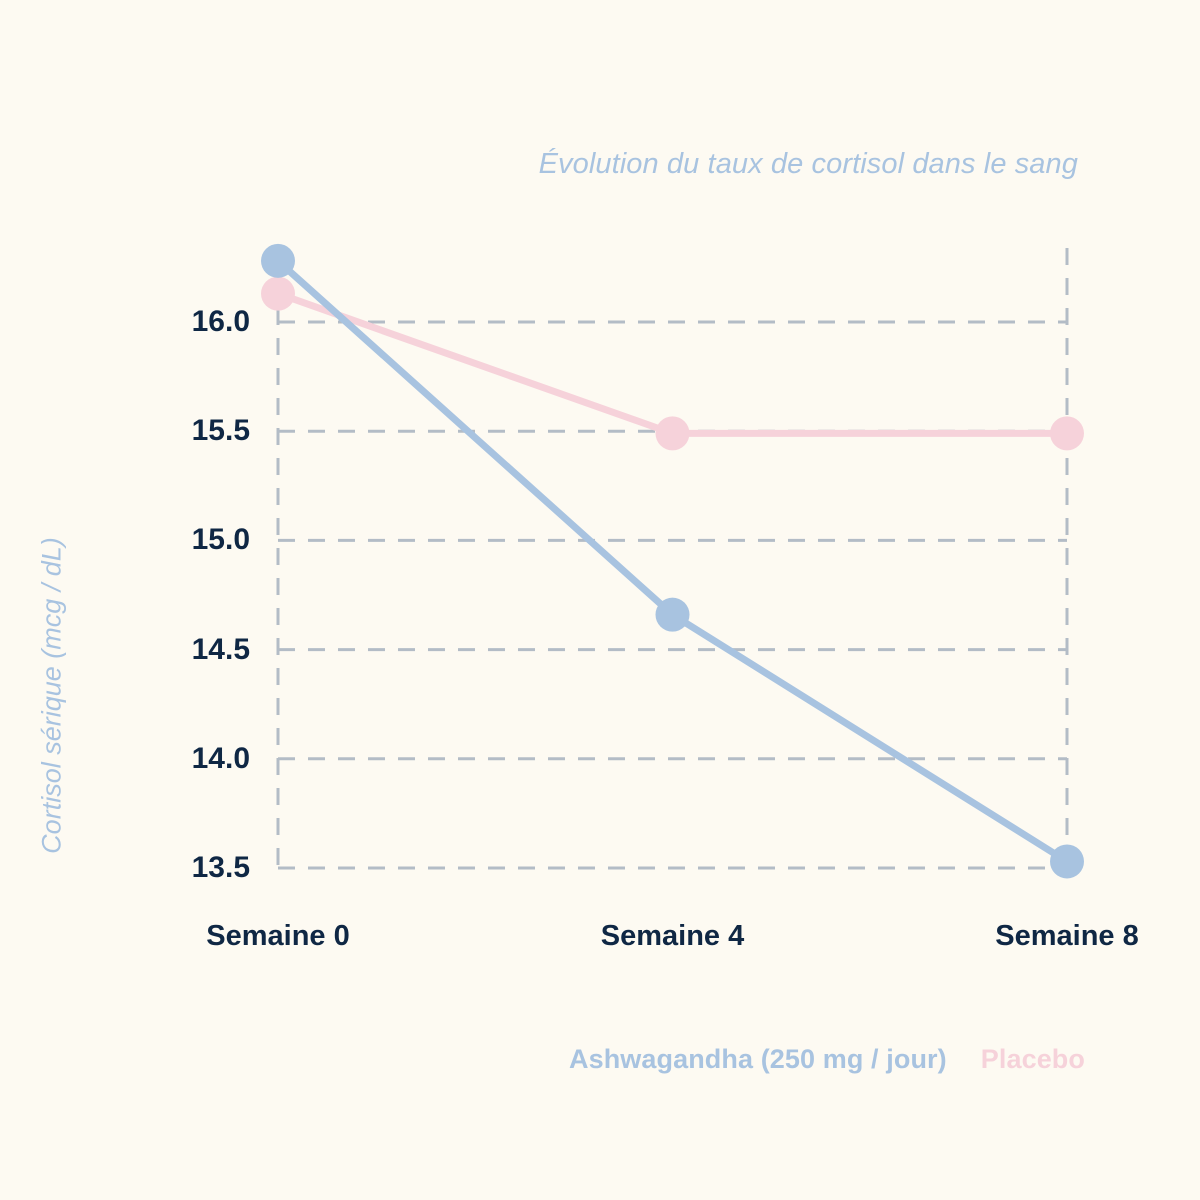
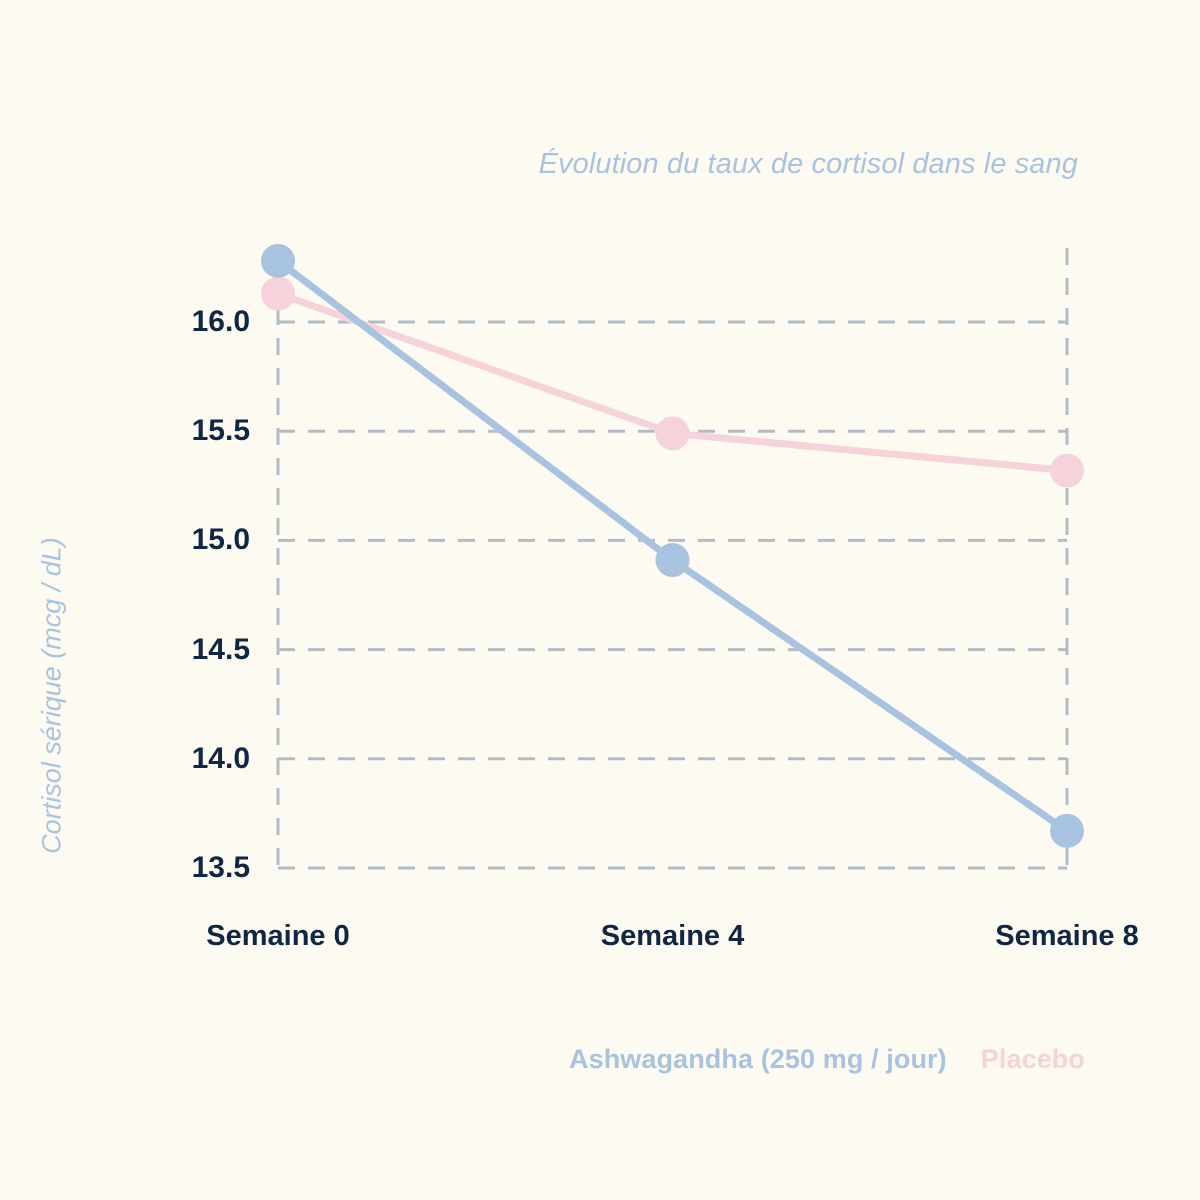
Ashwagandha (250 mg / jour)/Semaine 4: 14.66 -> 14.91
Ashwagandha (250 mg / jour)/Semaine 8: 13.53 -> 13.67
Placebo/Semaine 8: 15.49 -> 15.32
